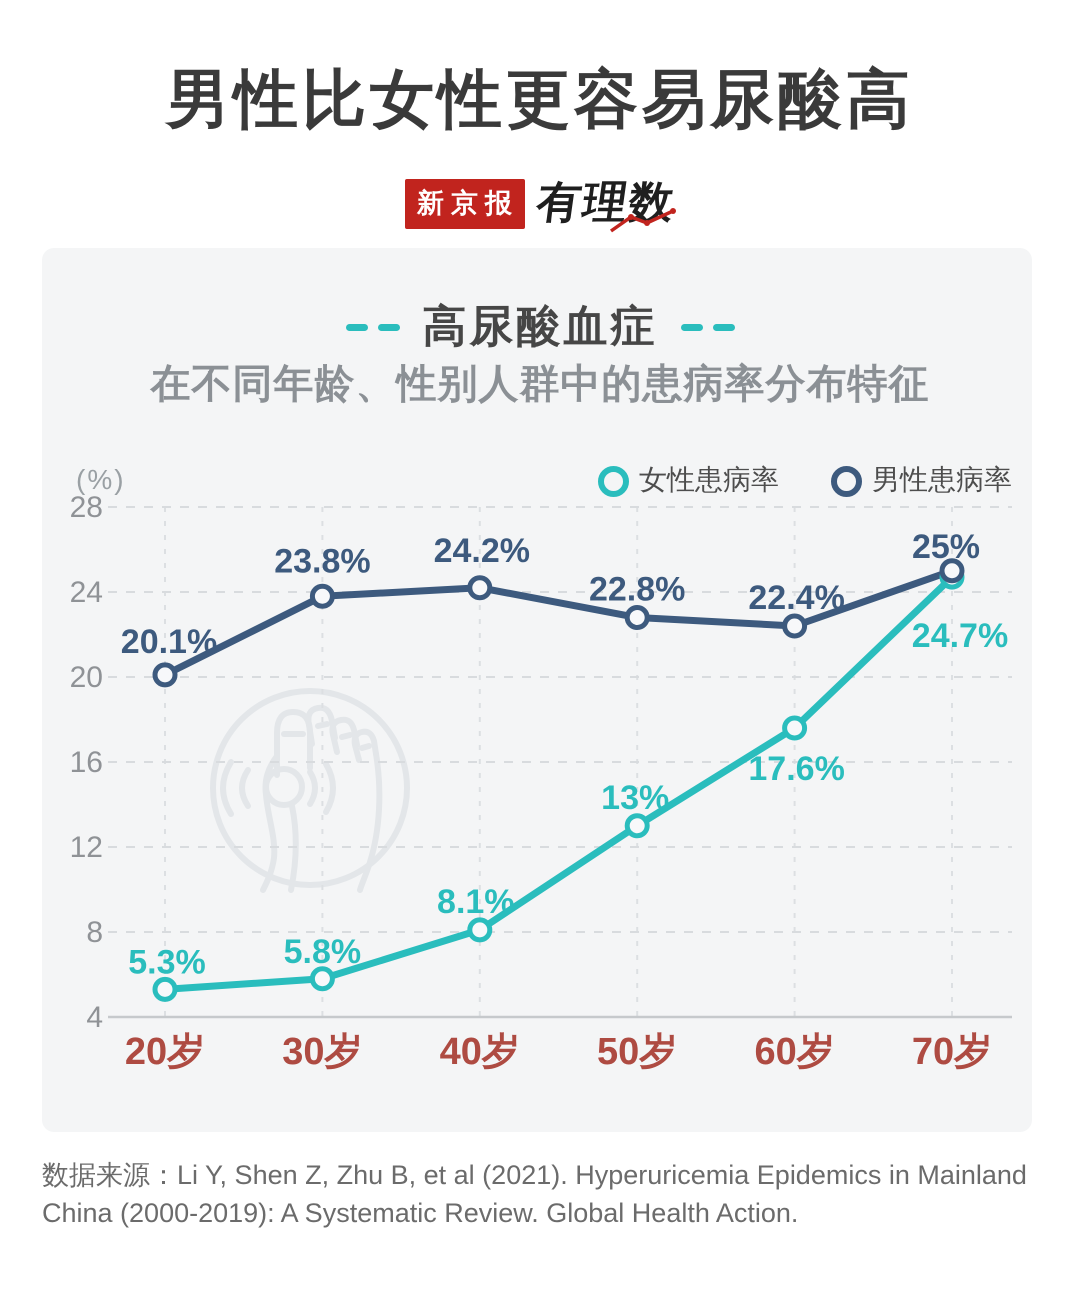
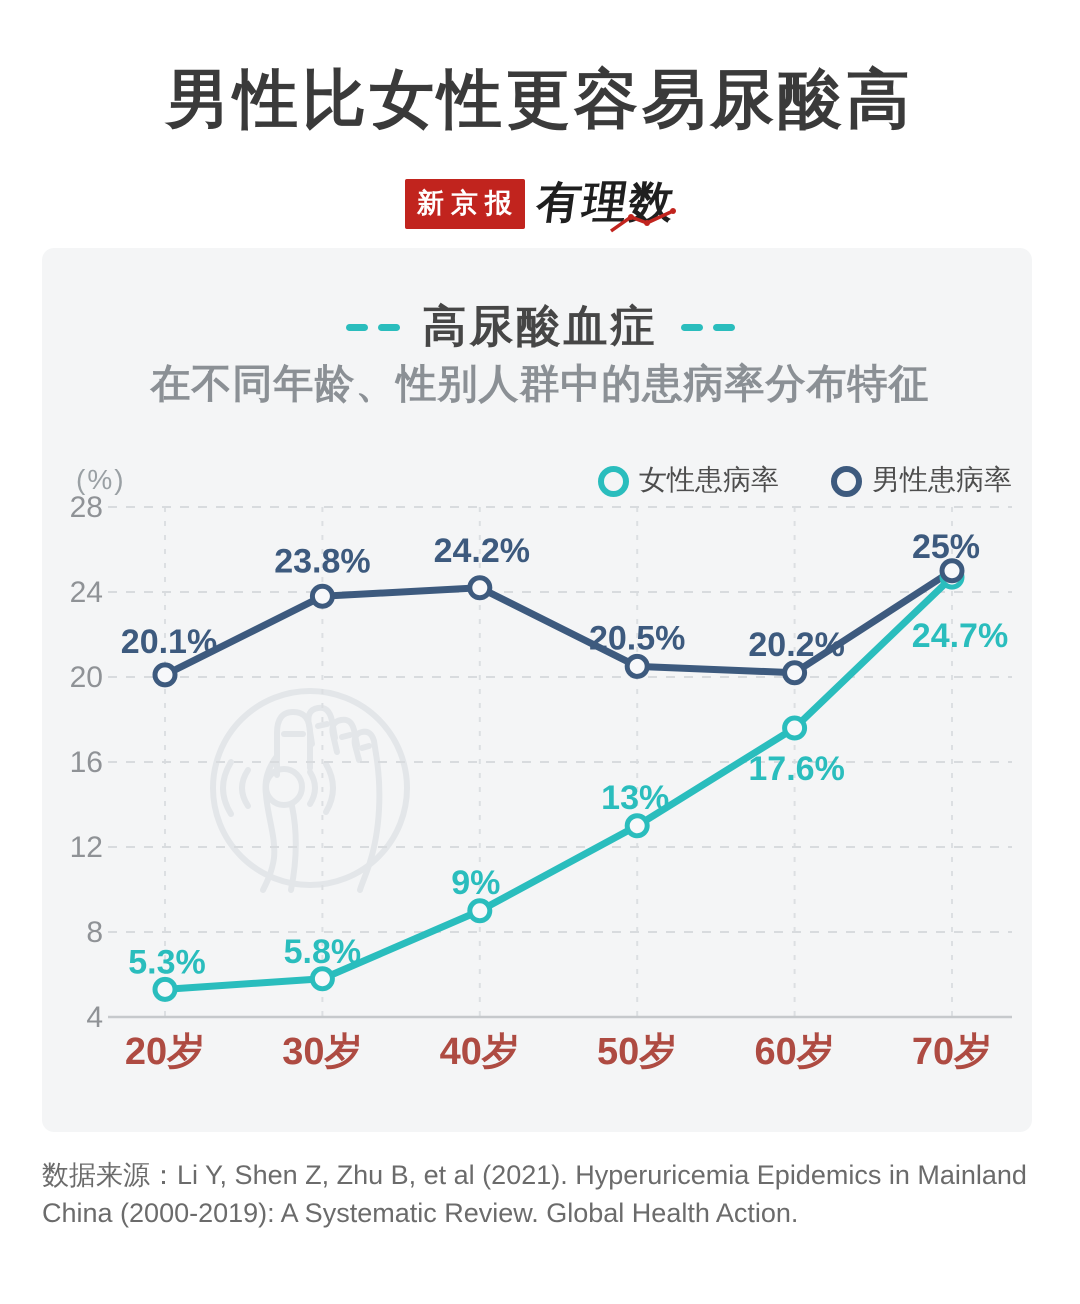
女性患病率/40岁: 8.1% -> 9%
男性患病率/50岁: 22.8% -> 20.5%
男性患病率/60岁: 22.4% -> 20.2%
